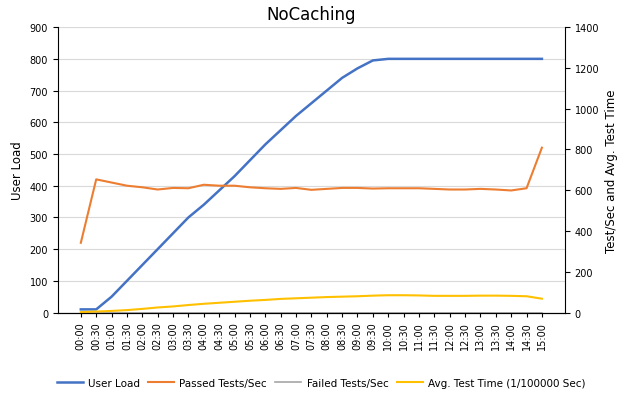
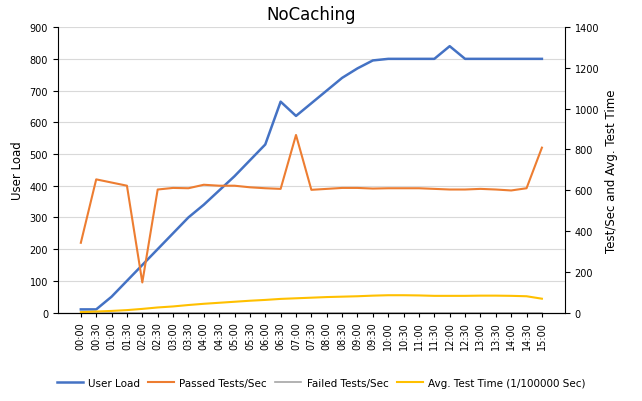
Passed Tests/Sec/02:00: 395 -> 95
User Load/06:30: 575 -> 665
Passed Tests/Sec/07:00: 393 -> 560
User Load/12:00: 800 -> 840
